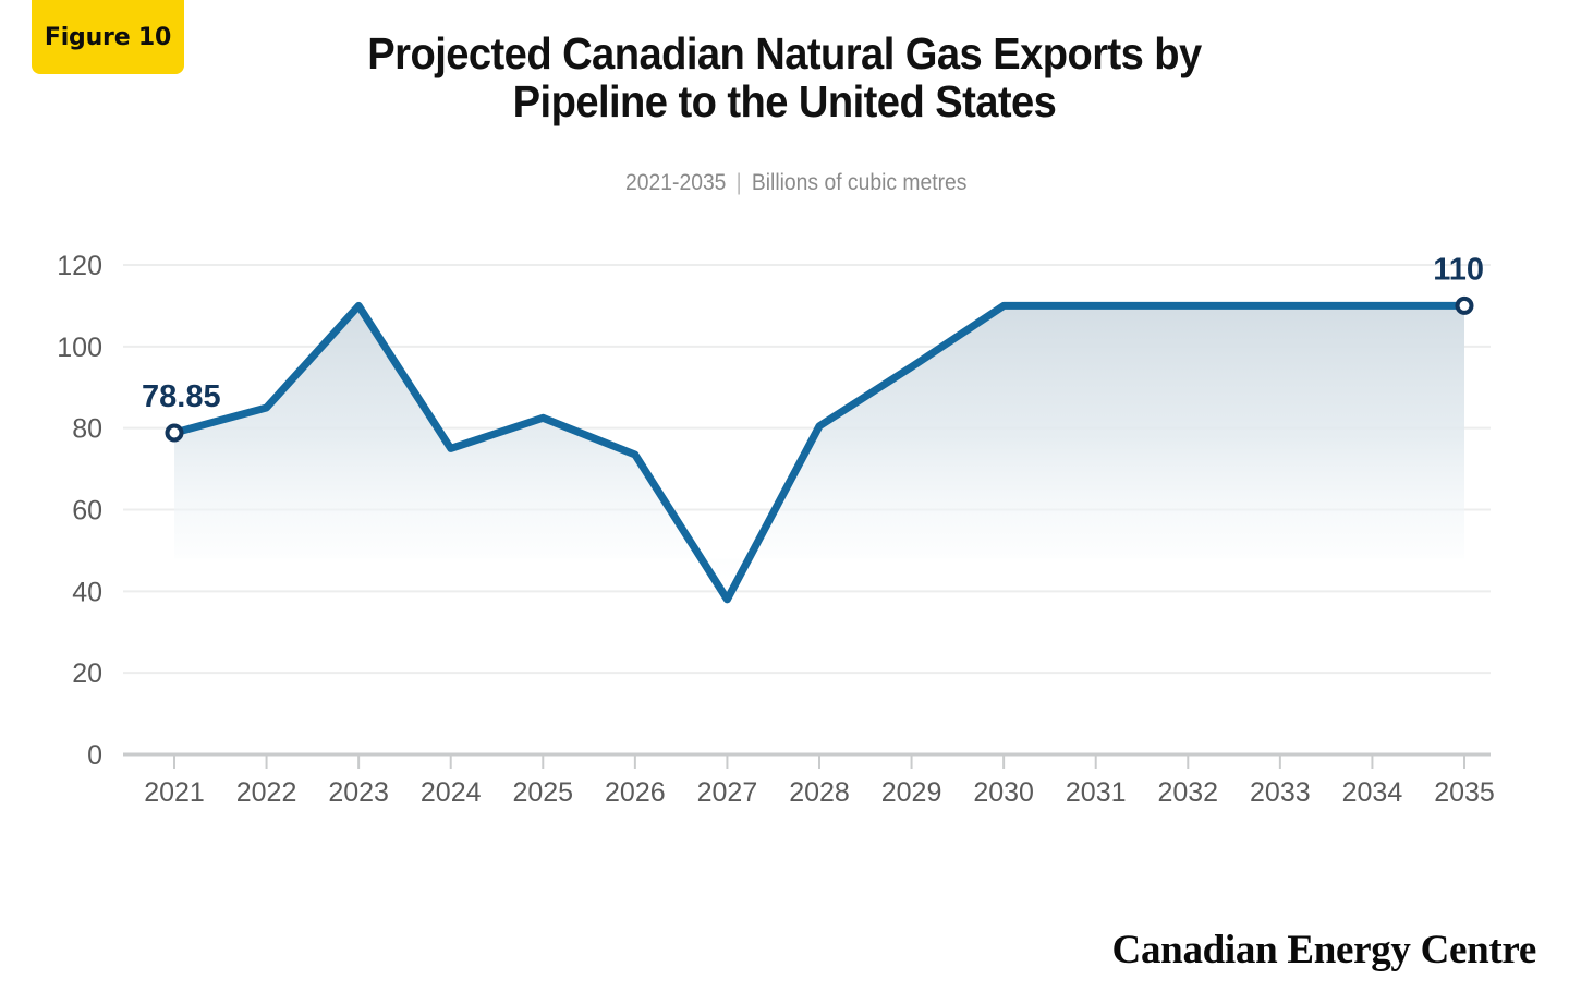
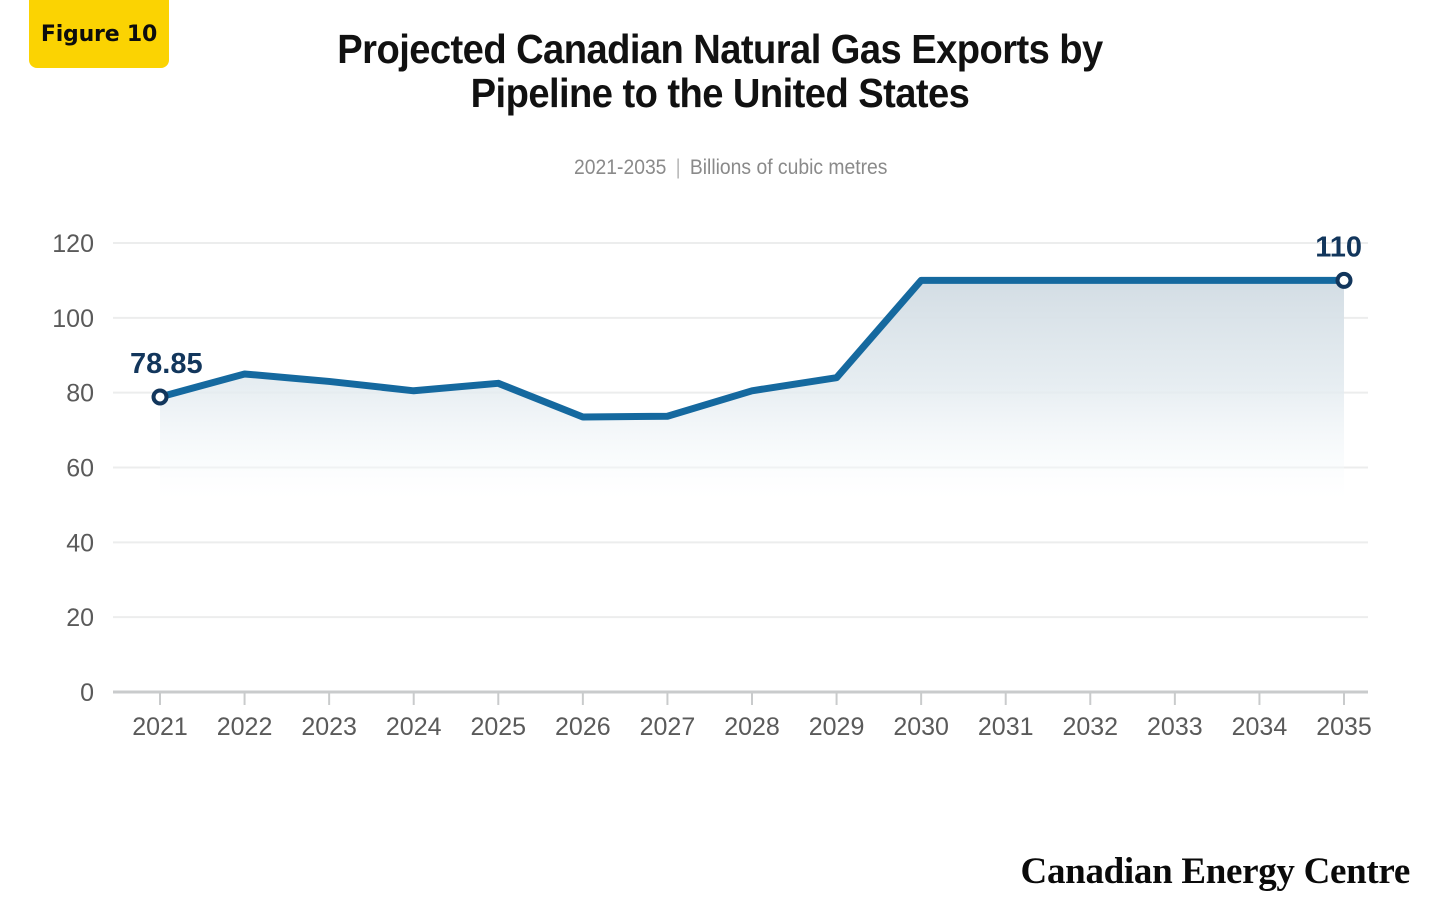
2023: 110 -> 83
2024: 75 -> 80
2027: 38 -> 74
2029: 95 -> 84
